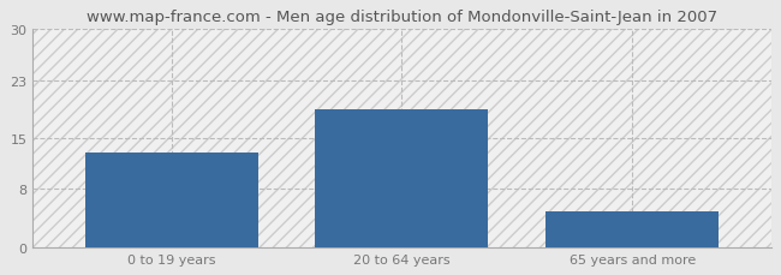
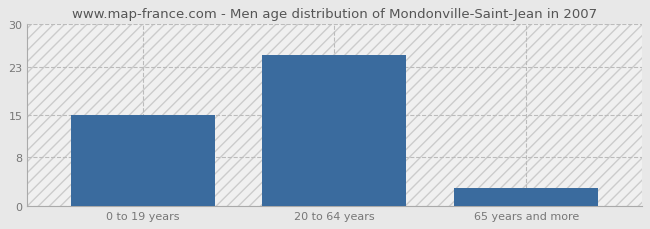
0 to 19 years: 13 -> 15
20 to 64 years: 19 -> 25
65 years and more: 5 -> 3
